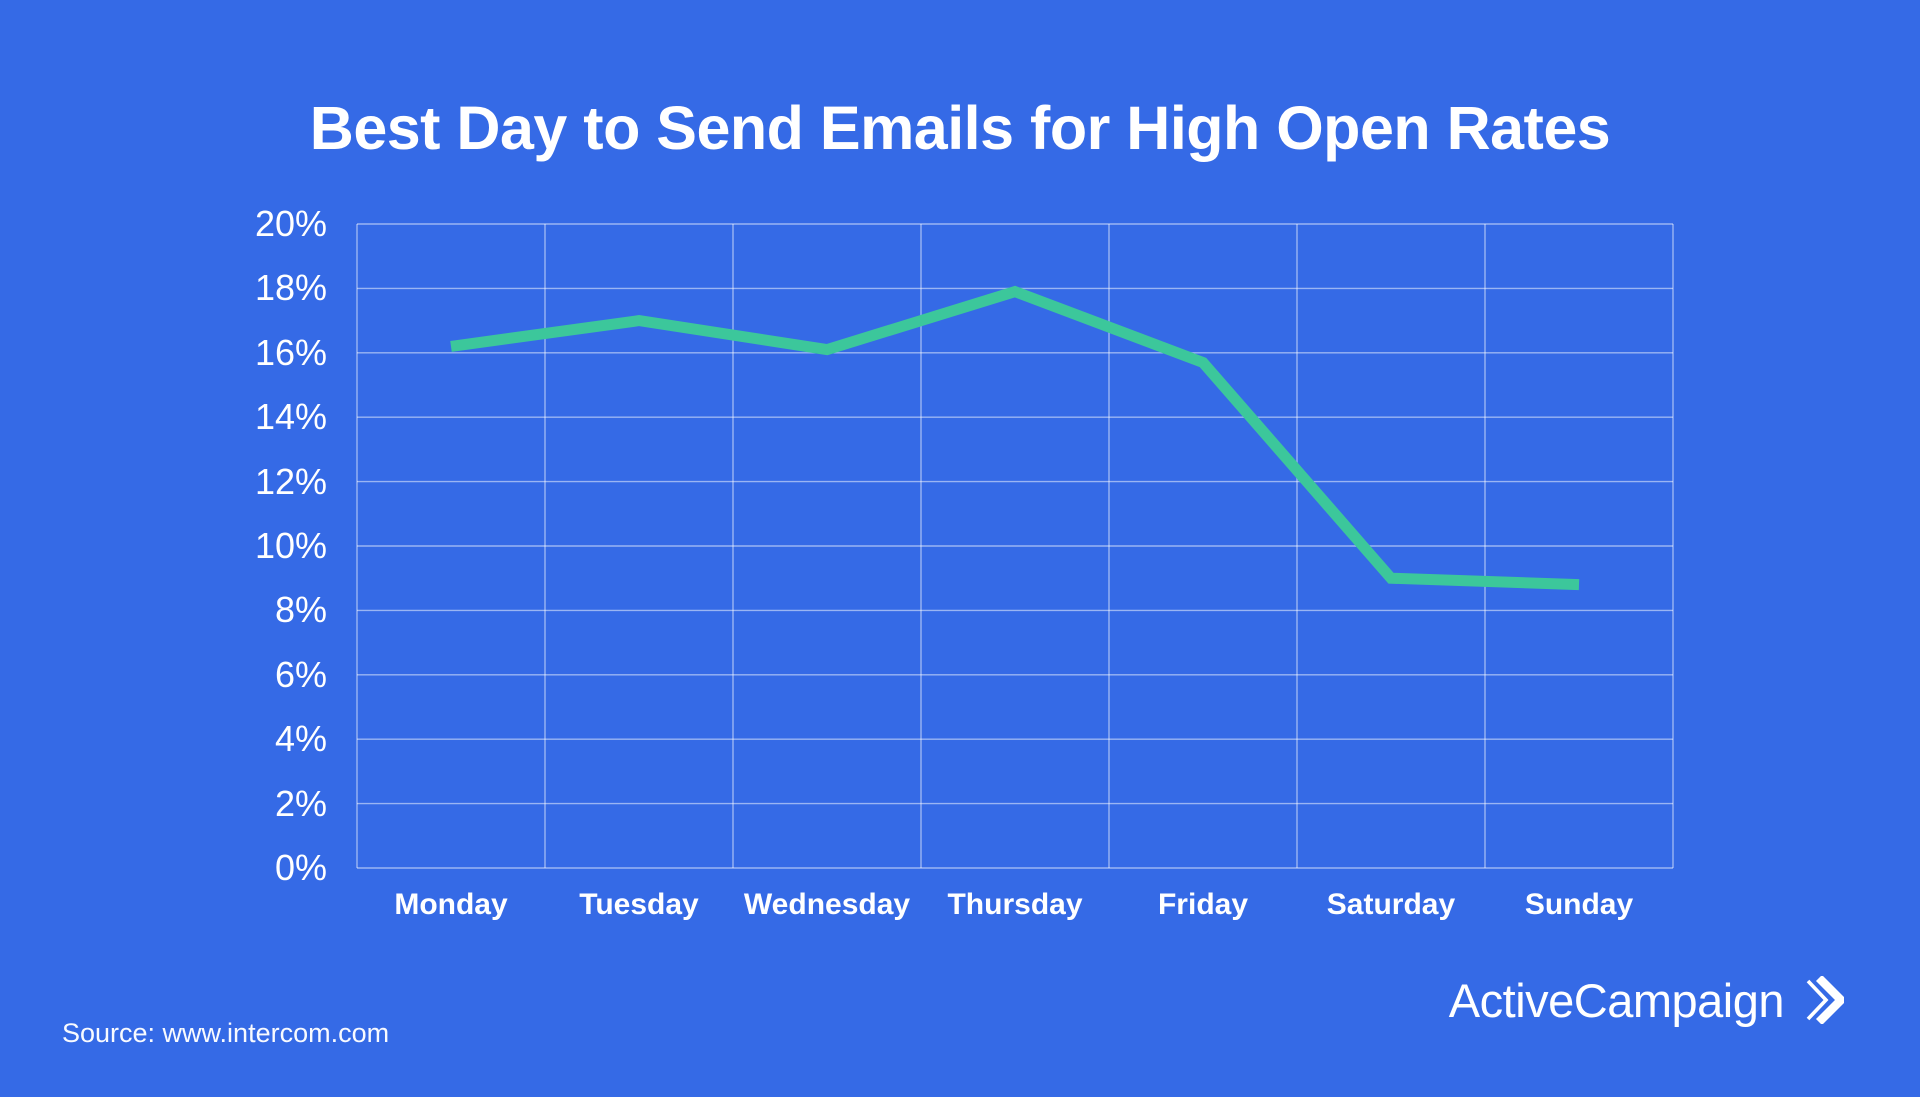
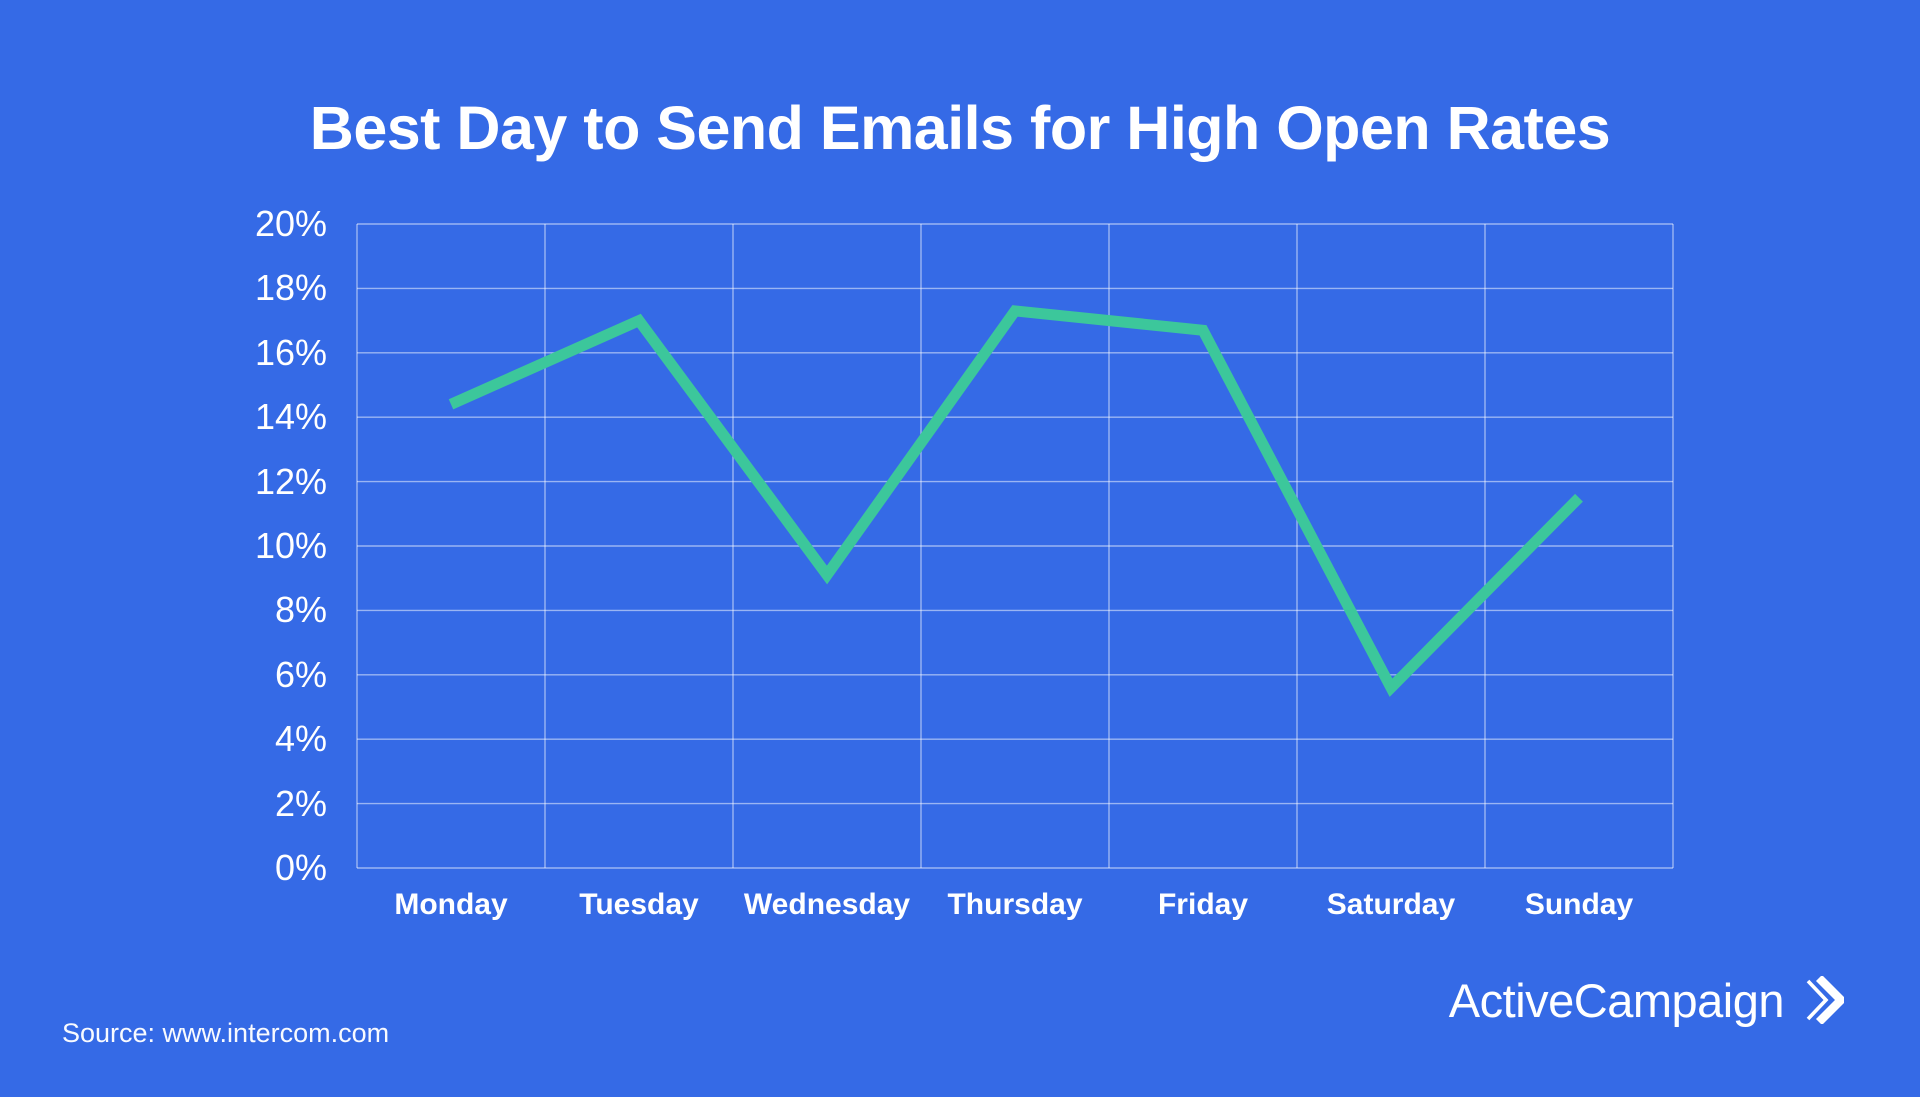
Monday: 16.2% -> 14.4%
Wednesday: 16.1% -> 9.1%
Thursday: 17.9% -> 17.3%
Friday: 15.7% -> 16.7%
Saturday: 9.0% -> 5.6%
Sunday: 8.8% -> 11.5%
